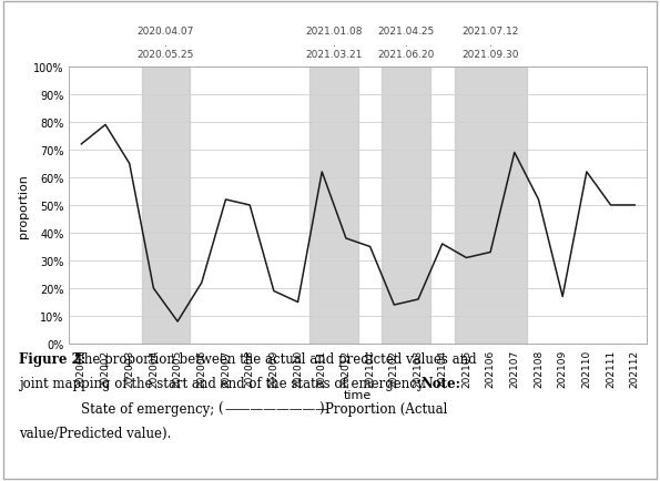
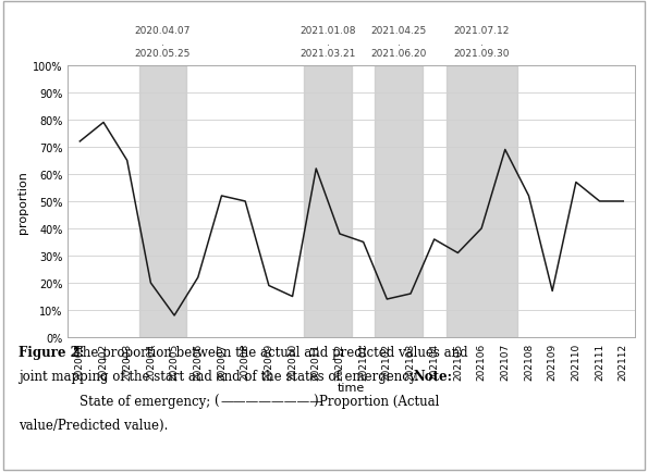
202106: 33% -> 40%
202110: 62% -> 57%
